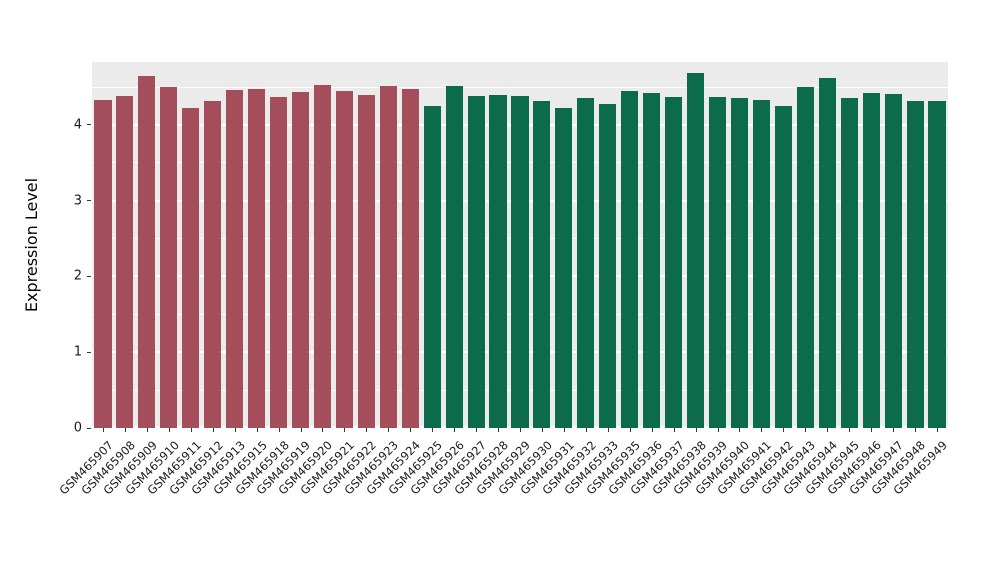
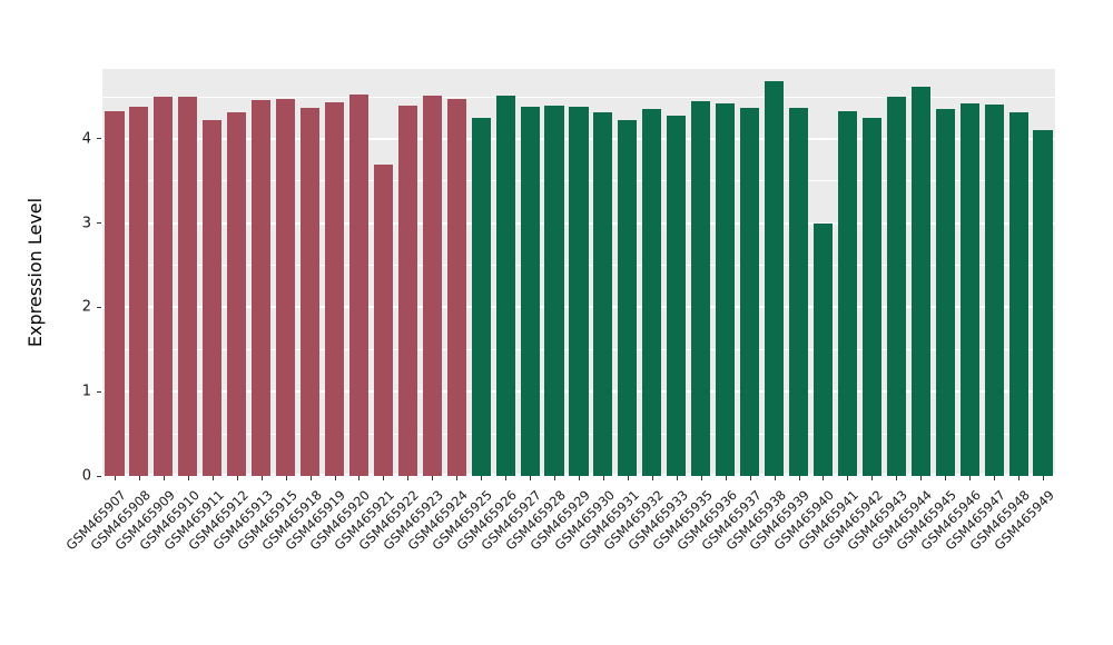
GSM465909: 4.7 -> 4.5
GSM465921: 4.5 -> 3.7
GSM465940: 4.4 -> 3.0
GSM465949: 4.3 -> 4.1
